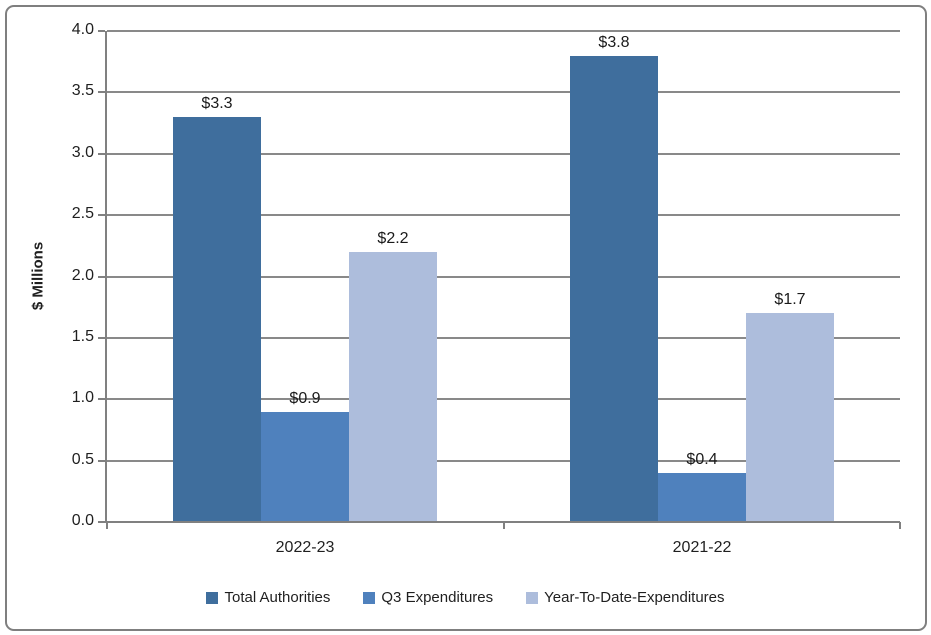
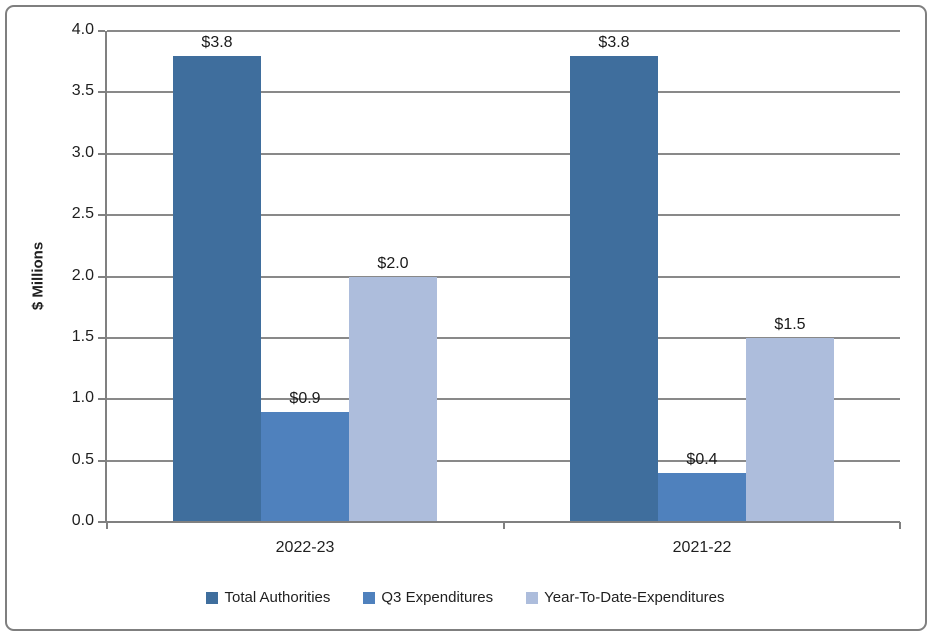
Total Authorities/2022-23: $3.3 -> $3.8
Year-To-Date-Expenditures/2022-23: $2.2 -> $2.0
Year-To-Date-Expenditures/2021-22: $1.7 -> $1.5
